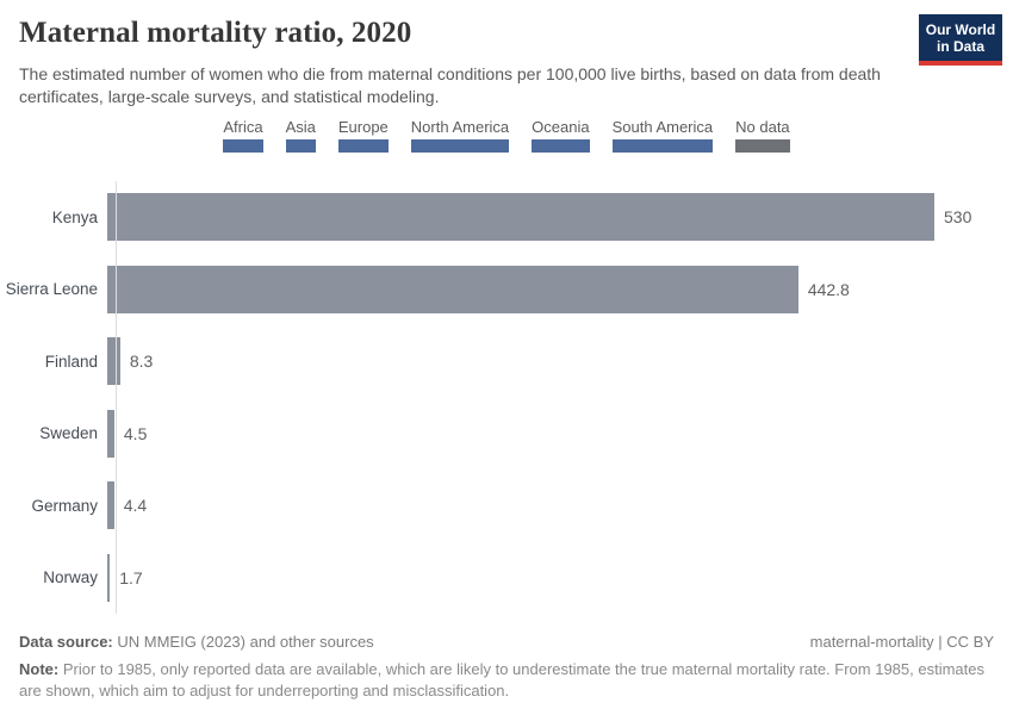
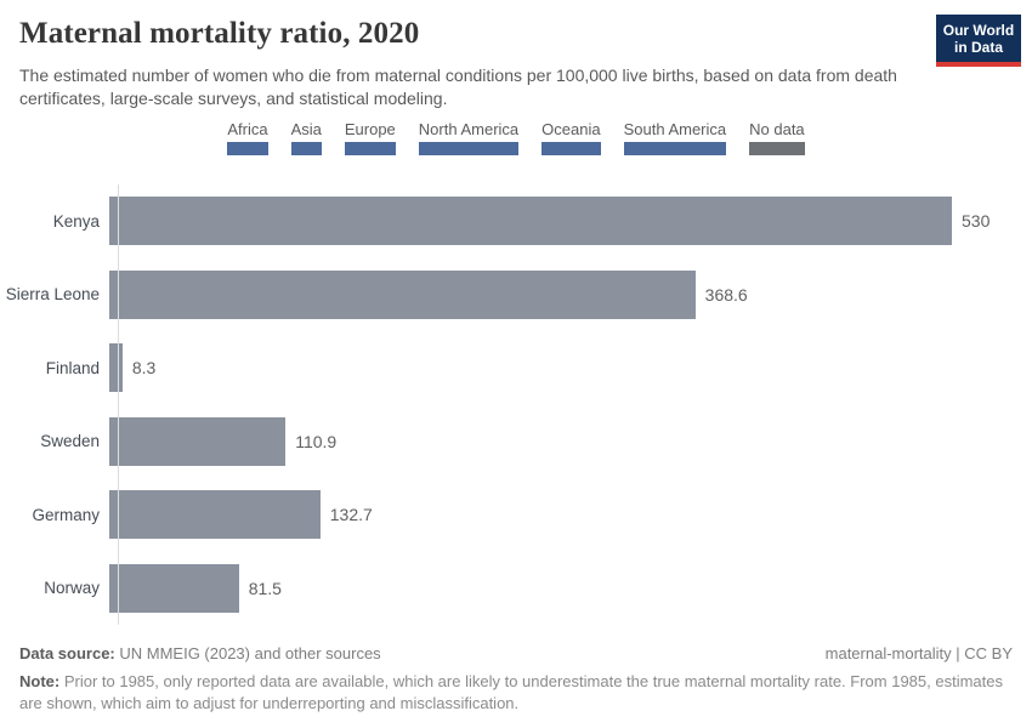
Sierra Leone: 442.8 -> 368.6
Sweden: 4.5 -> 110.9
Germany: 4.4 -> 132.7
Norway: 1.7 -> 81.5
